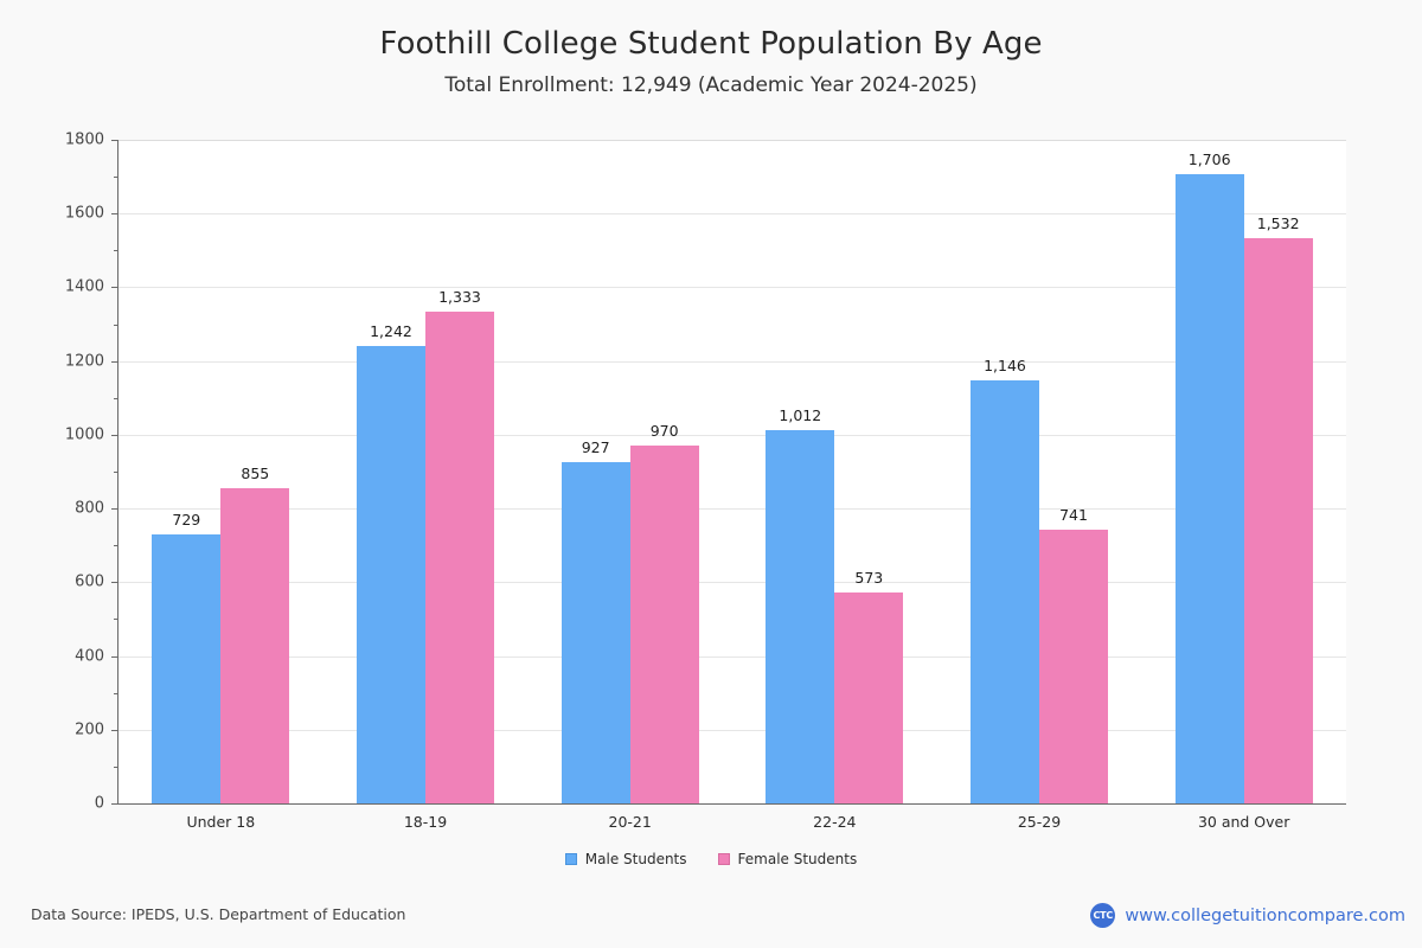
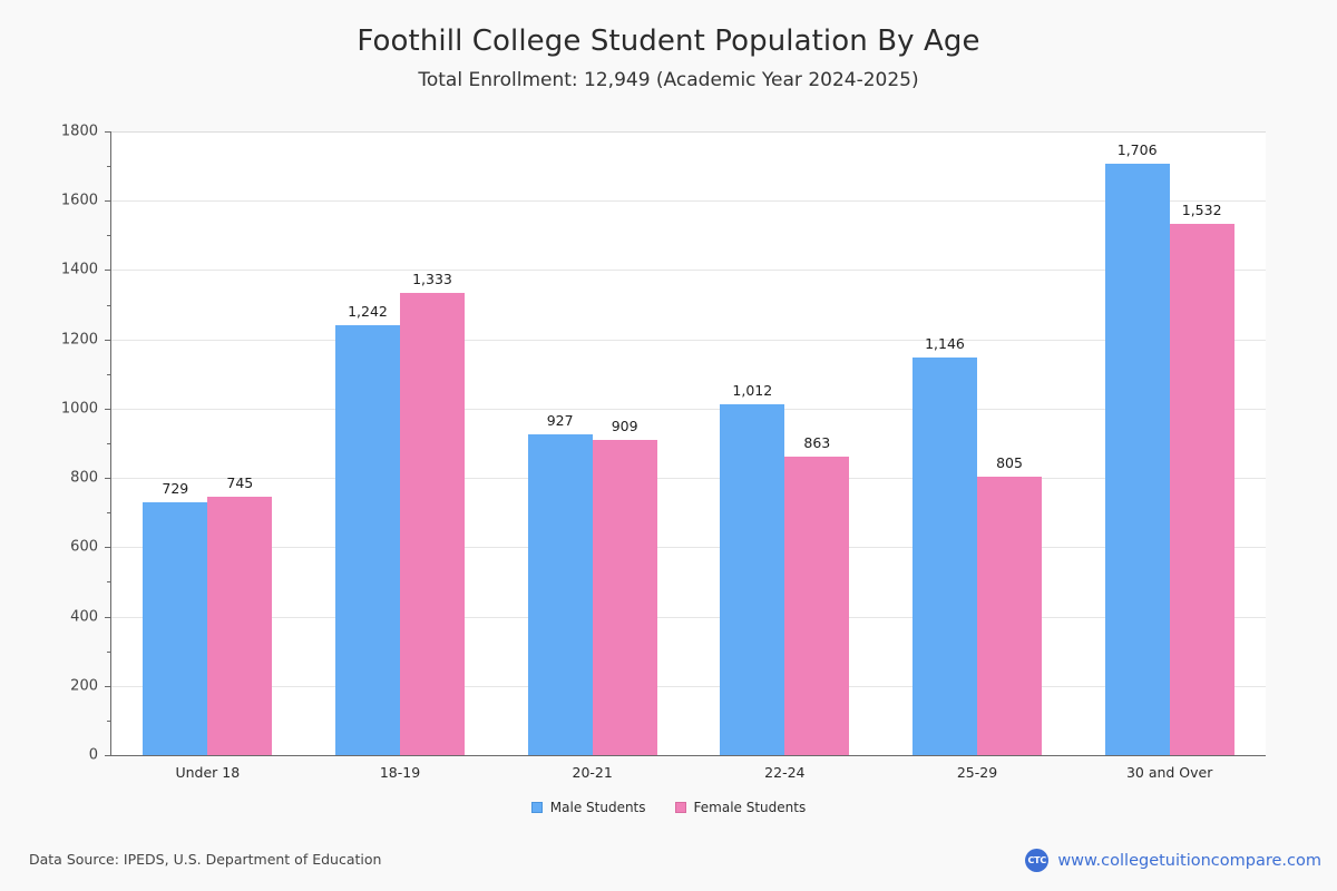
Female Students/Under 18: 855 -> 745
Female Students/20-21: 970 -> 909
Female Students/22-24: 573 -> 863
Female Students/25-29: 741 -> 805
